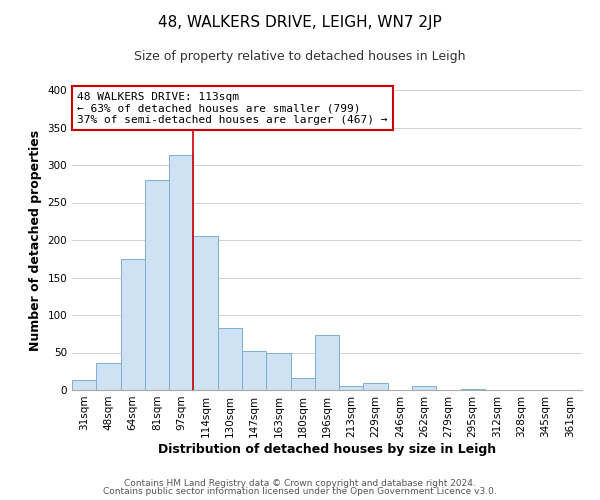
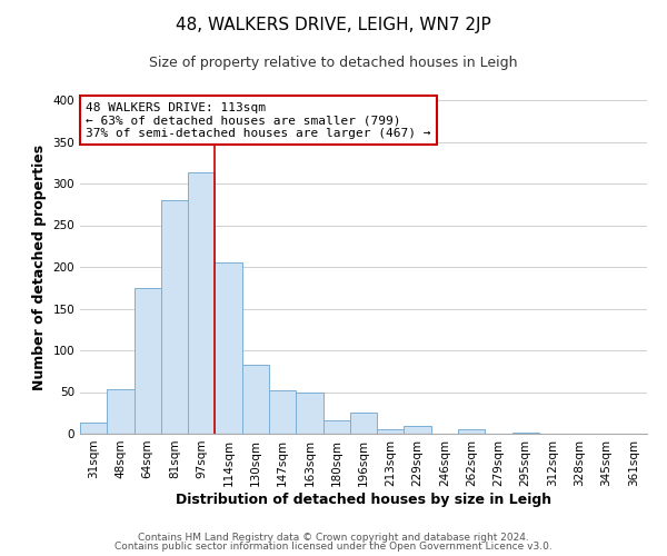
48sqm: 36 -> 53
196sqm: 74 -> 25
